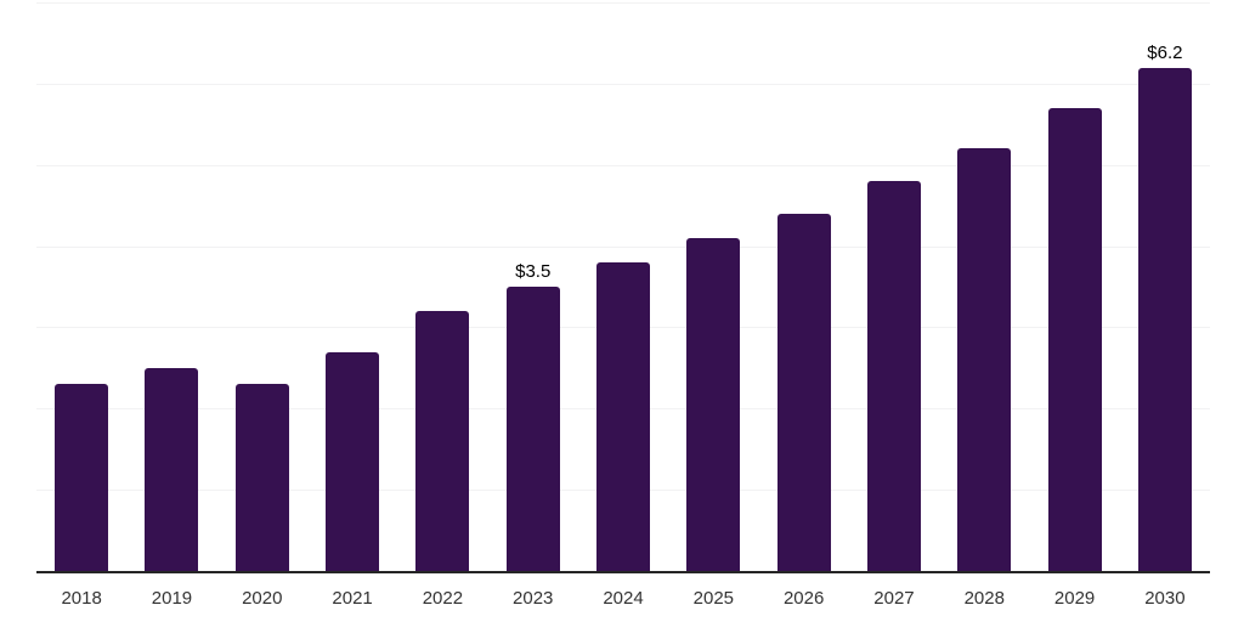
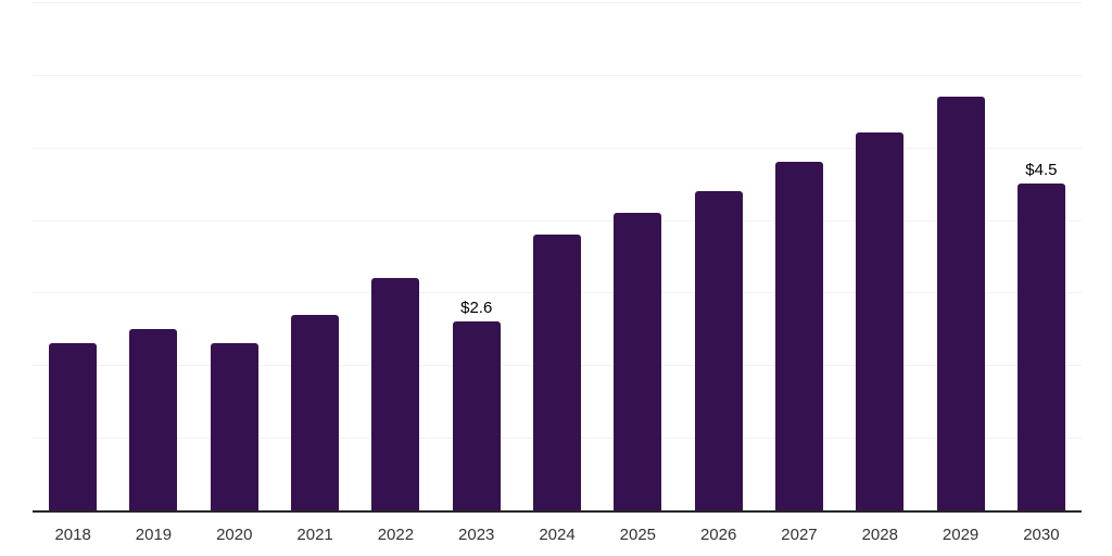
2023: $3.5 -> $2.6
2030: $6.2 -> $4.5
